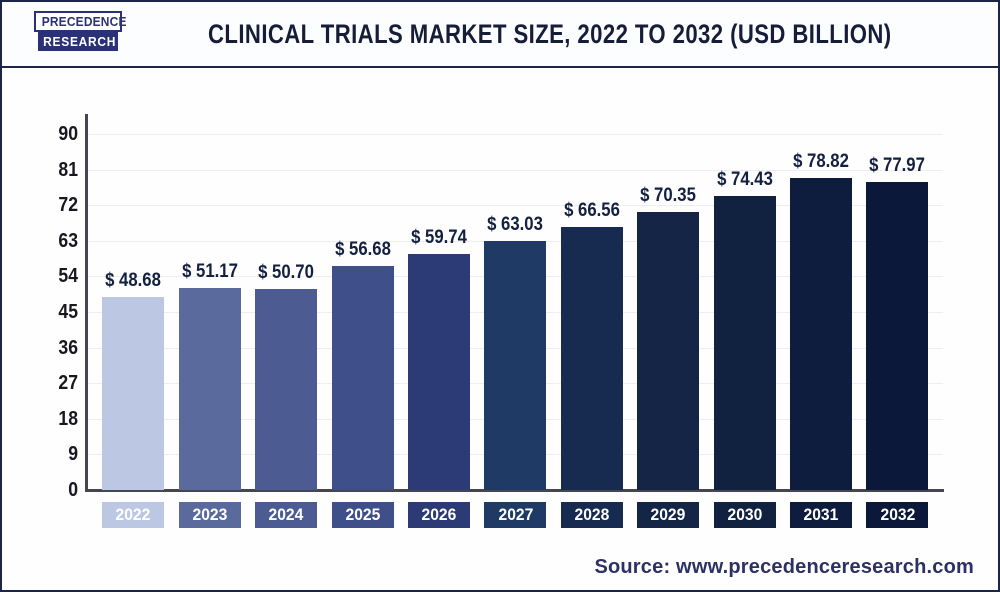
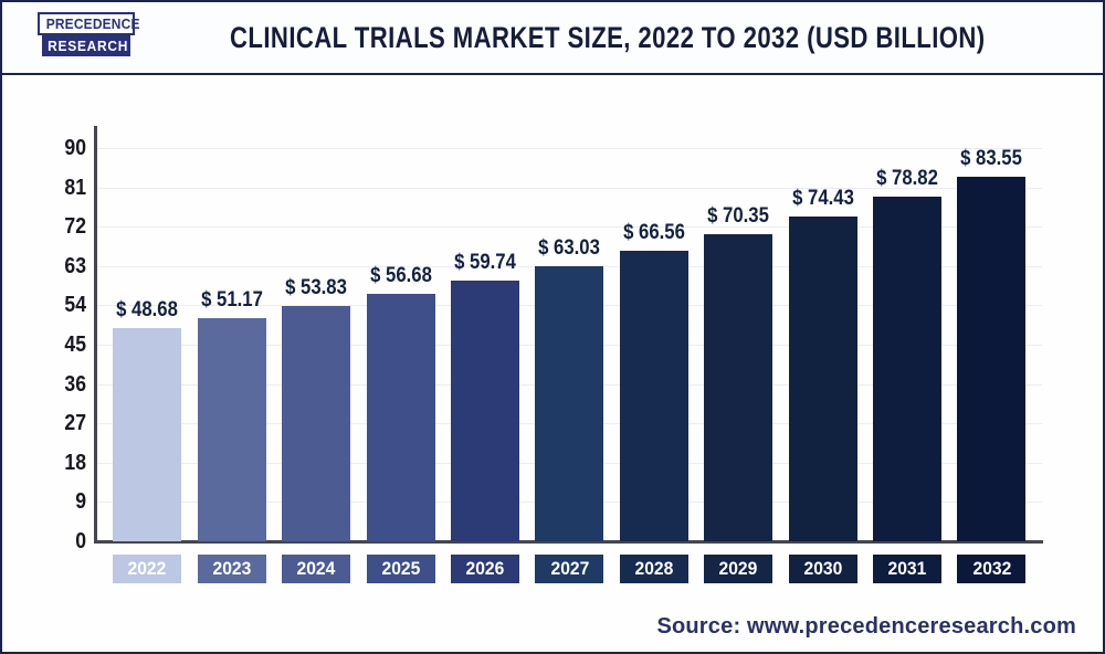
2024: 50.70 -> 53.83
2032: 77.97 -> 83.55
